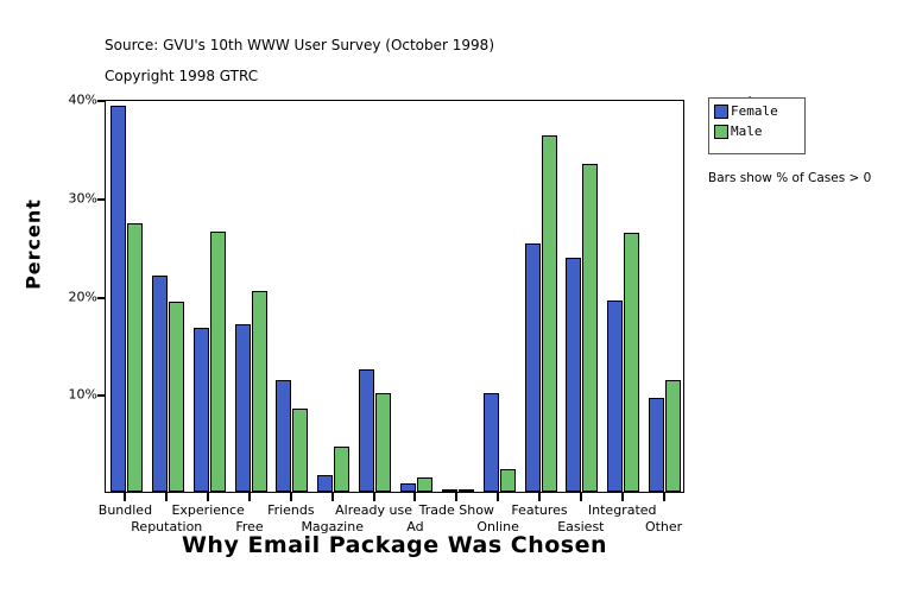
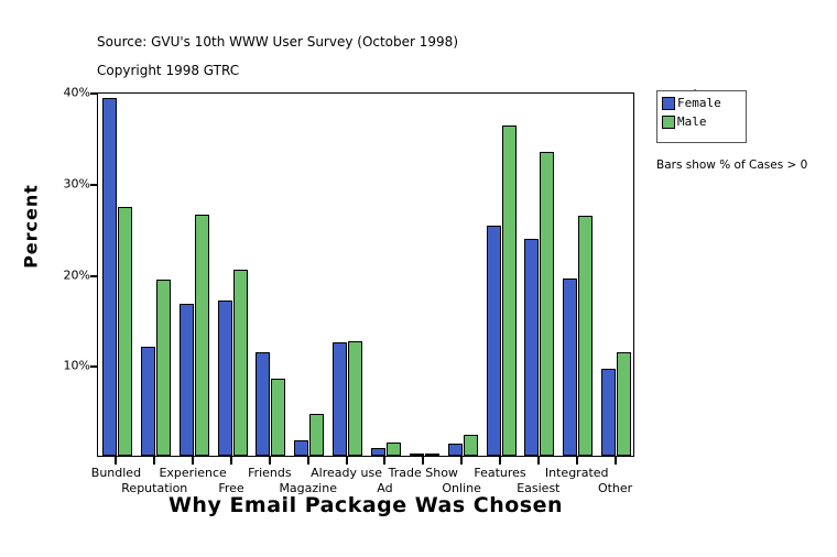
Female/Reputation: 22% -> 12%
Male/Already use: 10% -> 13%
Female/Online: 10% -> 1%
